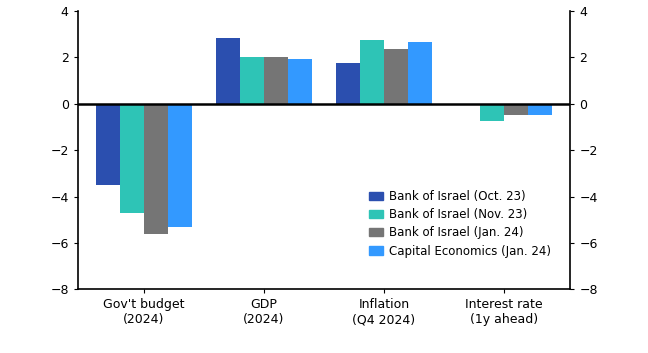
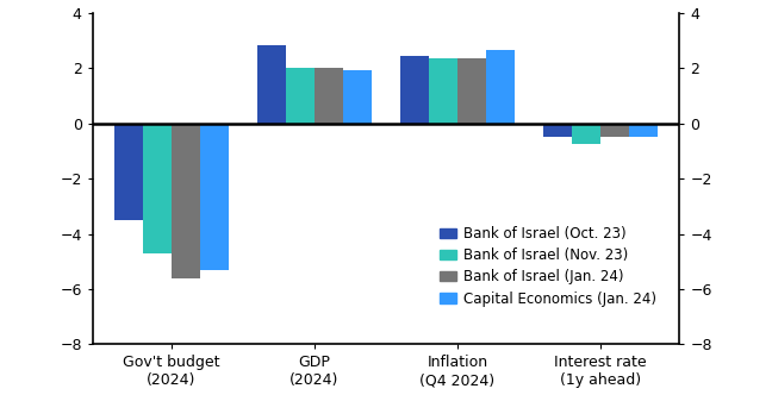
Bank of Israel (Oct. 23)/Inflation (Q4 2024): 1.75 -> 2.45
Bank of Israel (Nov. 23)/Inflation (Q4 2024): 2.75 -> 2.35
Bank of Israel (Oct. 23)/Interest rate (1y ahead): -0.05 -> -0.50
